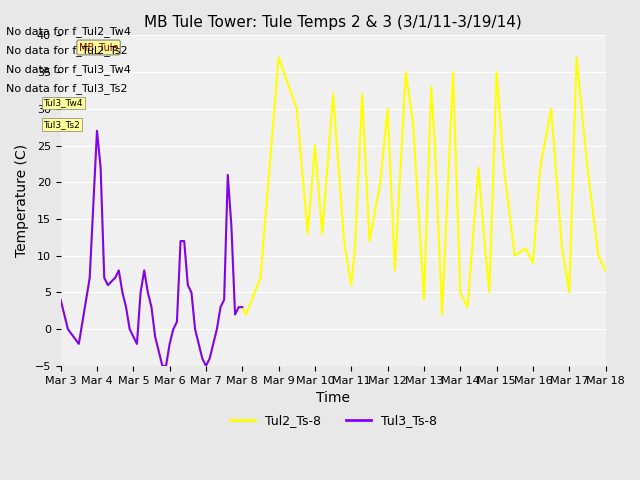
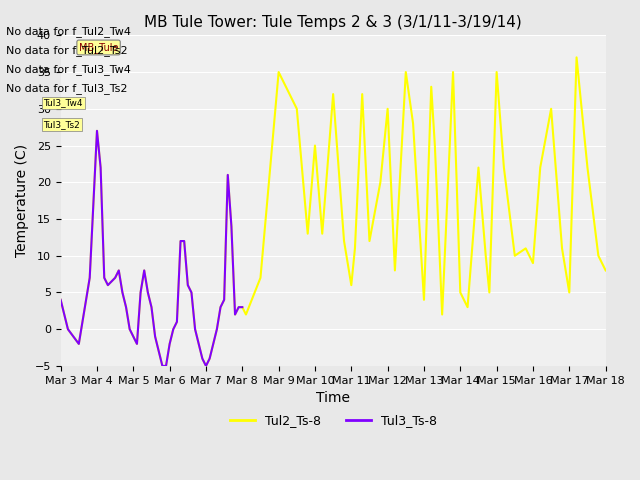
Tul2_Ts-8/Mar 9: 37 -> 35
